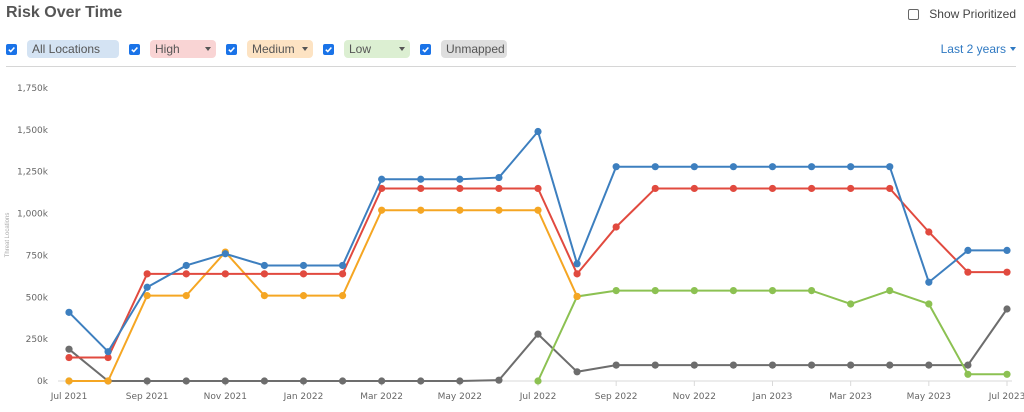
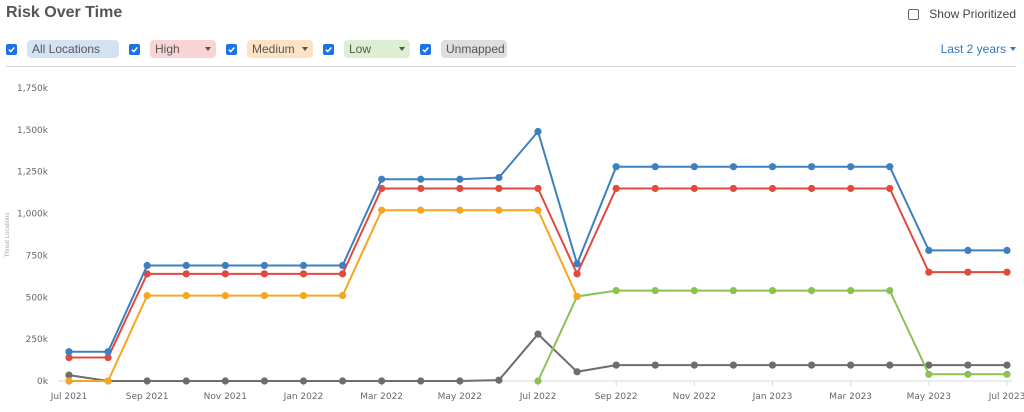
All Locations/Jul 2021: 410k -> 180k
Unmapped/Jul 2021: 190k -> 40k
All Locations/Sep 2021: 560k -> 690k
All Locations/Nov 2021: 760k -> 690k
Medium/Nov 2021: 770k -> 510k
High/Sep 2022: 920k -> 1150k
Low/Mar 2023: 460k -> 540k
All Locations/May 2023: 590k -> 780k
High/May 2023: 890k -> 650k
Low/May 2023: 460k -> 40k
Unmapped/Jul 2023: 430k -> 100k
